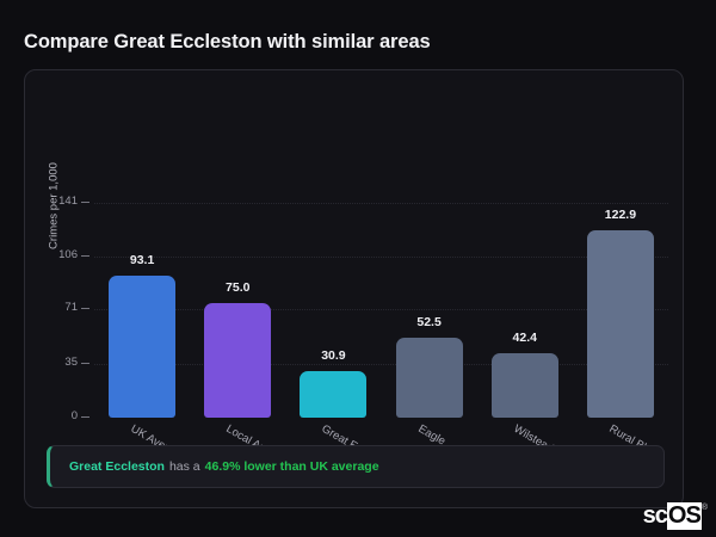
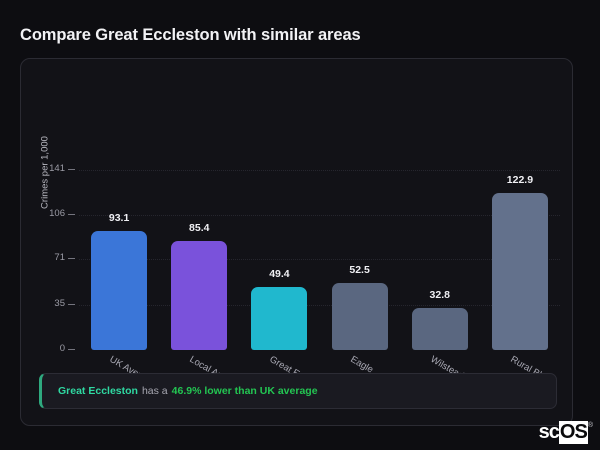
Local Area: 75.0 -> 85.4
Great Eccl...: 30.9 -> 49.4
Wilstead: 42.4 -> 32.8
